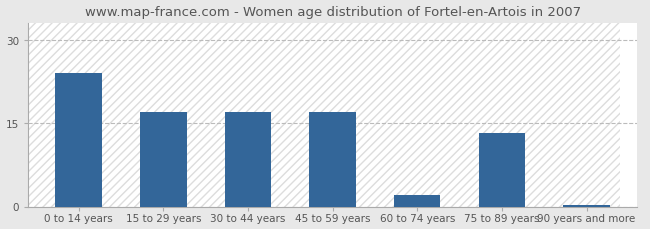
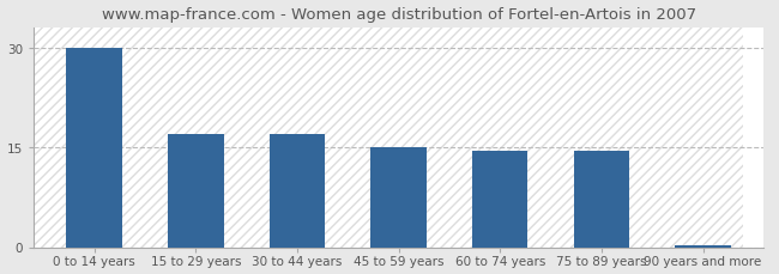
0 to 14 years: 24.0 -> 30.0
45 to 59 years: 17.0 -> 15.0
60 to 74 years: 2.0 -> 14.5
75 to 89 years: 13.2 -> 14.5
